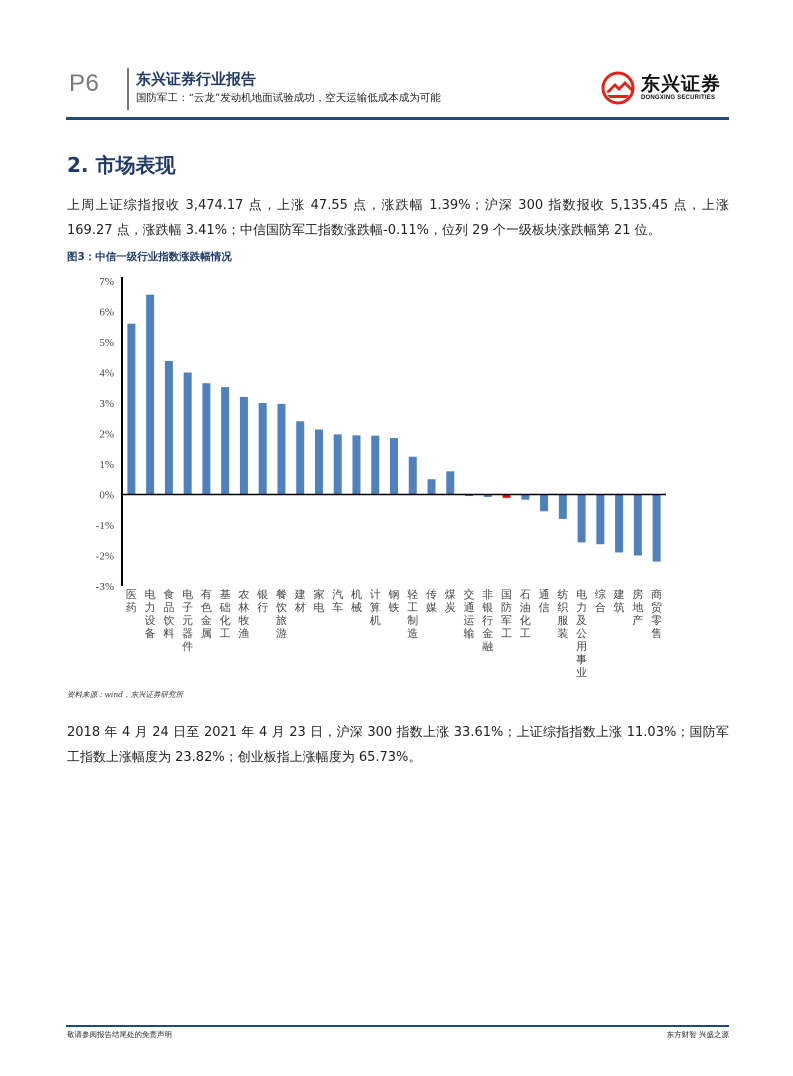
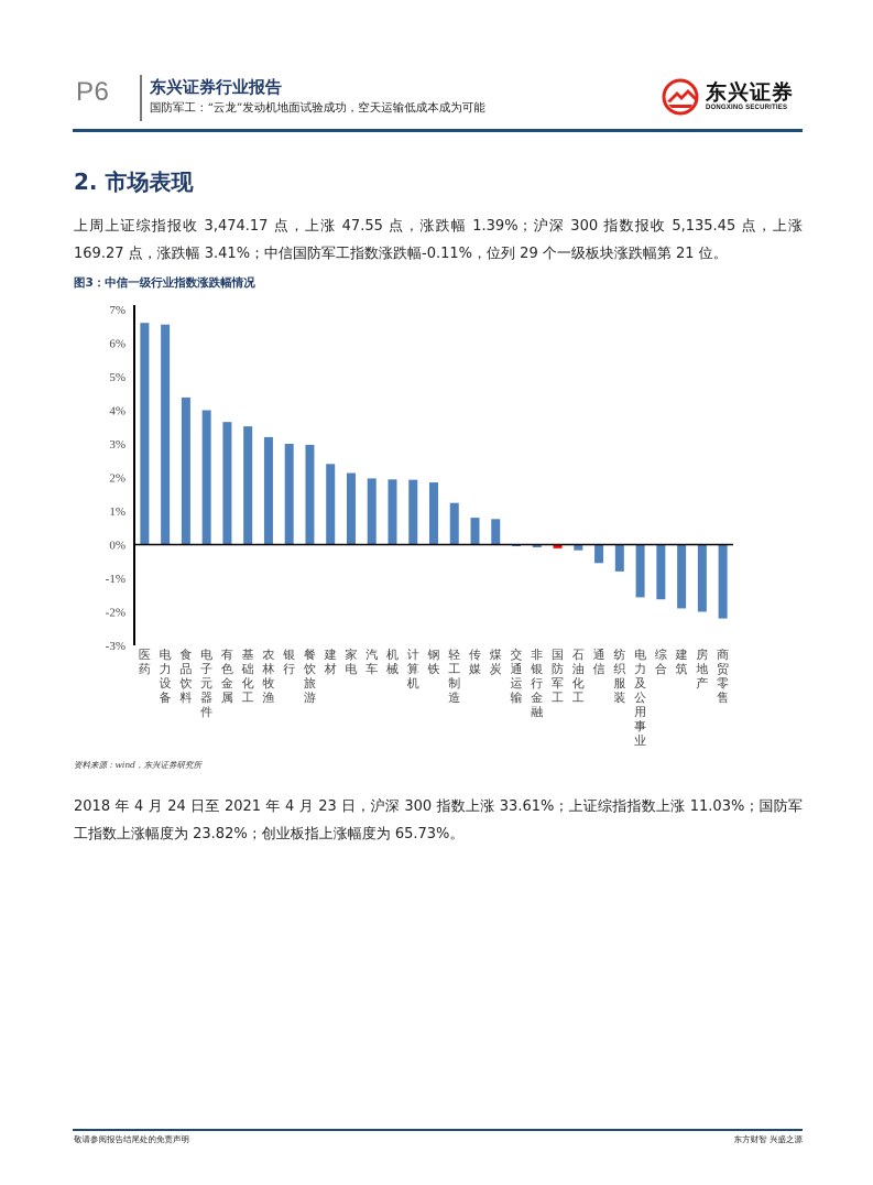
医药: 5.6% -> 6.6%
传媒: 0.5% -> 0.8%
